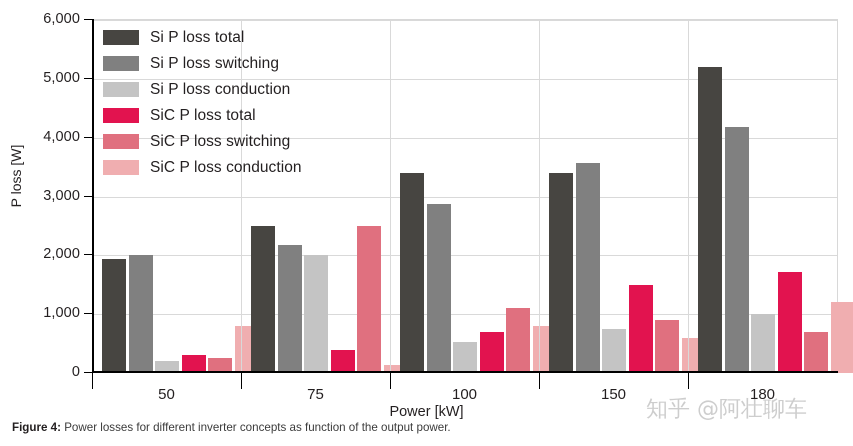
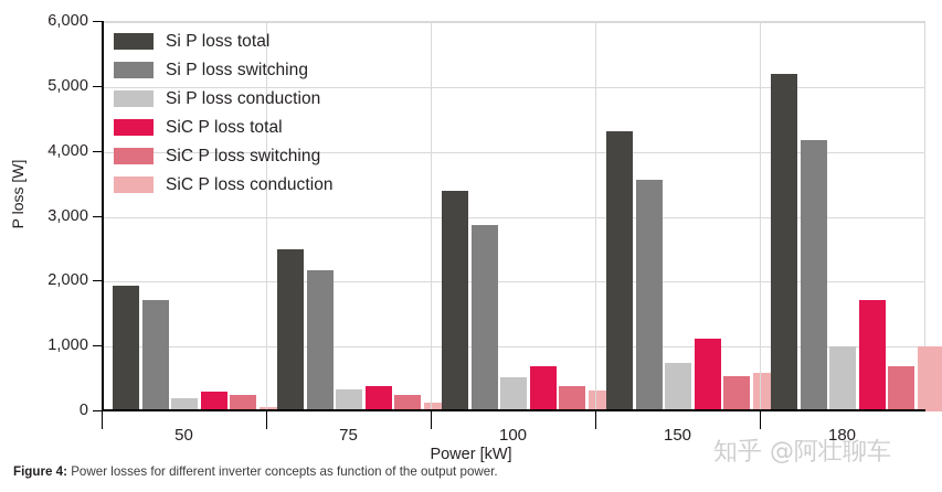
Si P loss switching/50: 2000 -> 1700
SiC P loss conduction/50: 800 -> 100
Si P loss conduction/75: 2000 -> 300
SiC P loss switching/75: 2500 -> 200
SiC P loss switching/100: 1100 -> 400
SiC P loss conduction/100: 800 -> 300
Si P loss total/150: 3400 -> 4300
SiC P loss total/150: 1500 -> 1100
SiC P loss switching/150: 900 -> 600
SiC P loss conduction/180: 1200 -> 1000
